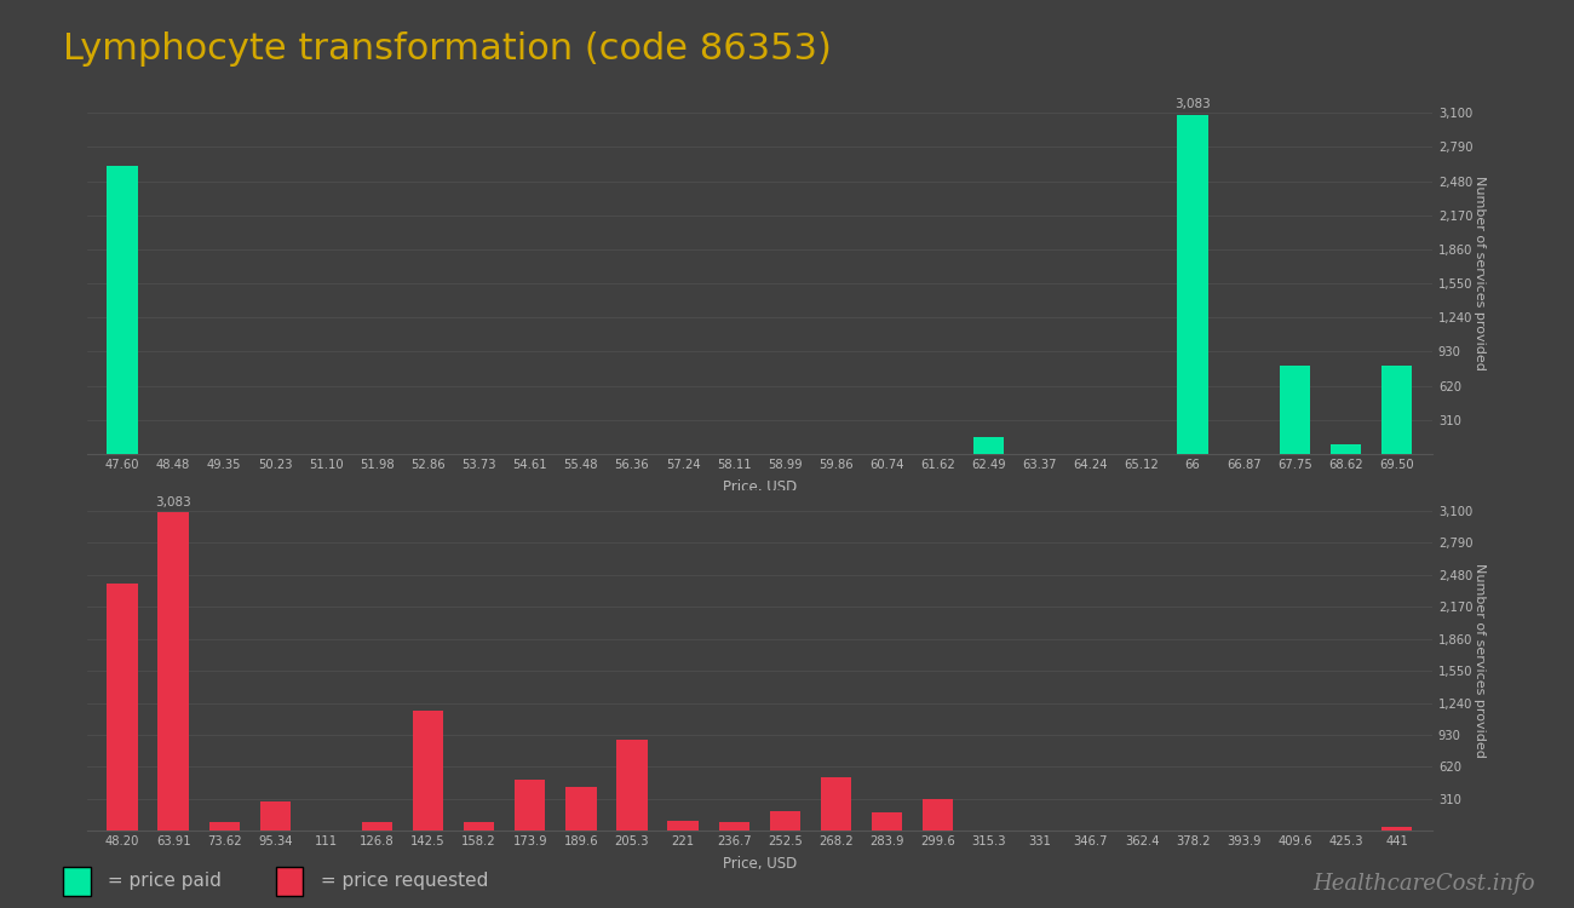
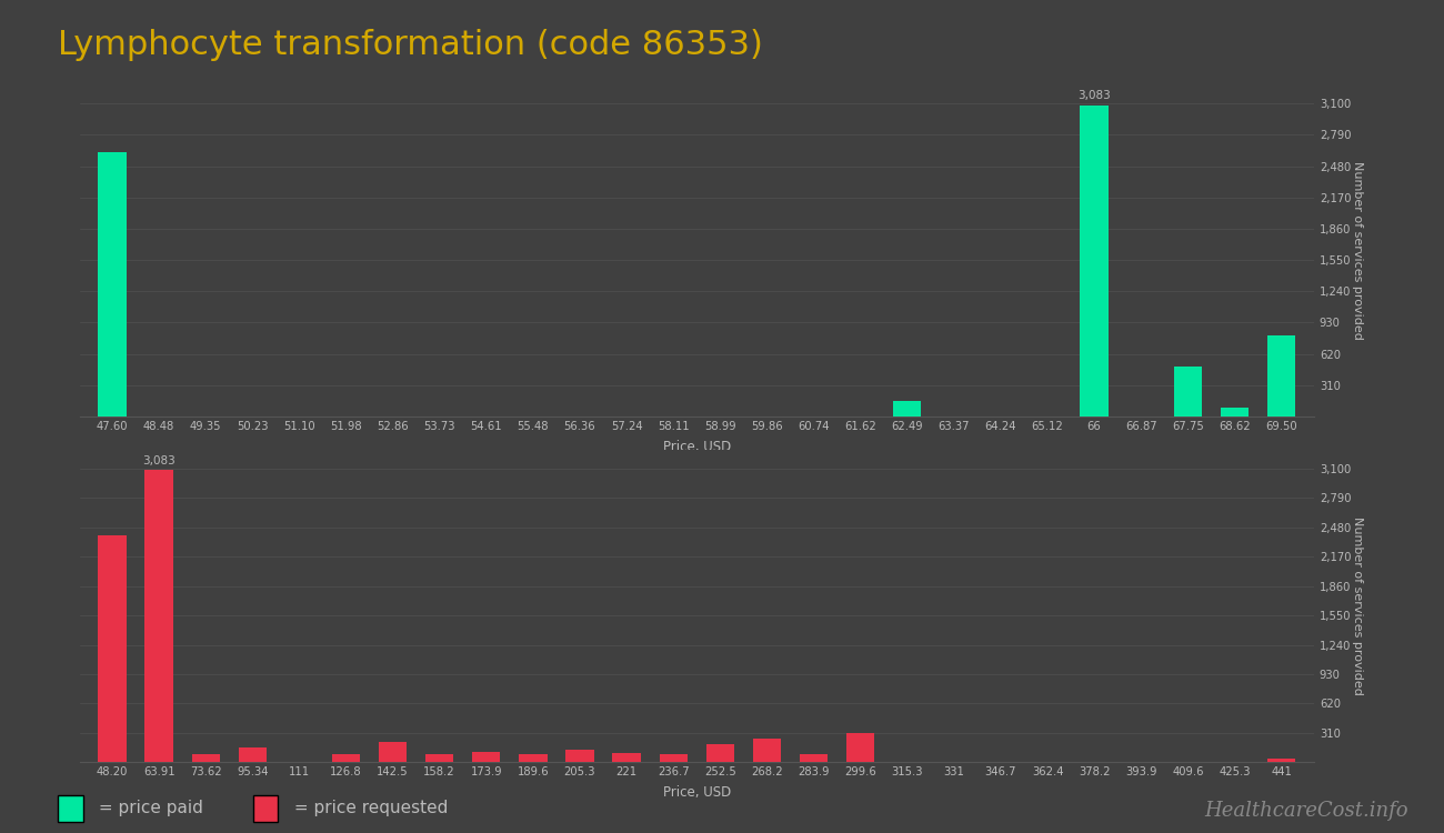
67.75: 800 -> 490
95.34: 280 -> 150
142.5: 1,160 -> 220
173.9: 500 -> 110
189.6: 420 -> 80
205.3: 880 -> 130
268.2: 520 -> 250
283.9: 180 -> 80
